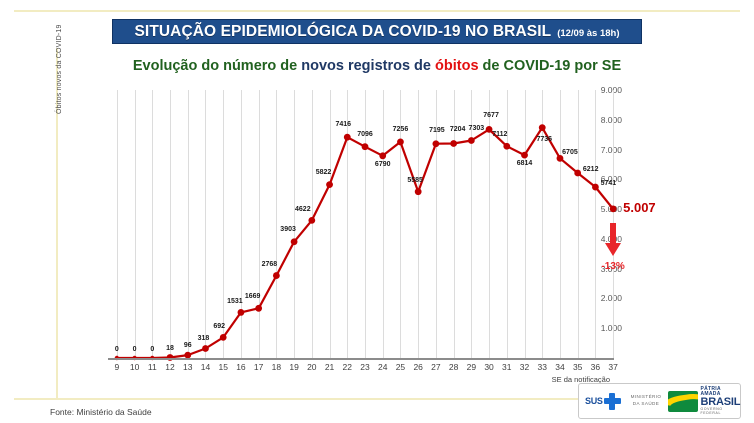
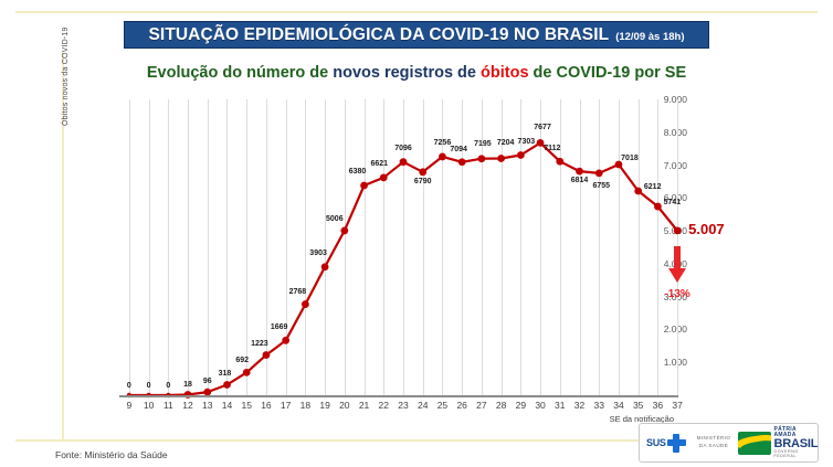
16: 1531 -> 1223
20: 4622 -> 5006
21: 5822 -> 6380
22: 7416 -> 6621
26: 5585 -> 7094
33: 7736 -> 6755
34: 6705 -> 7018
